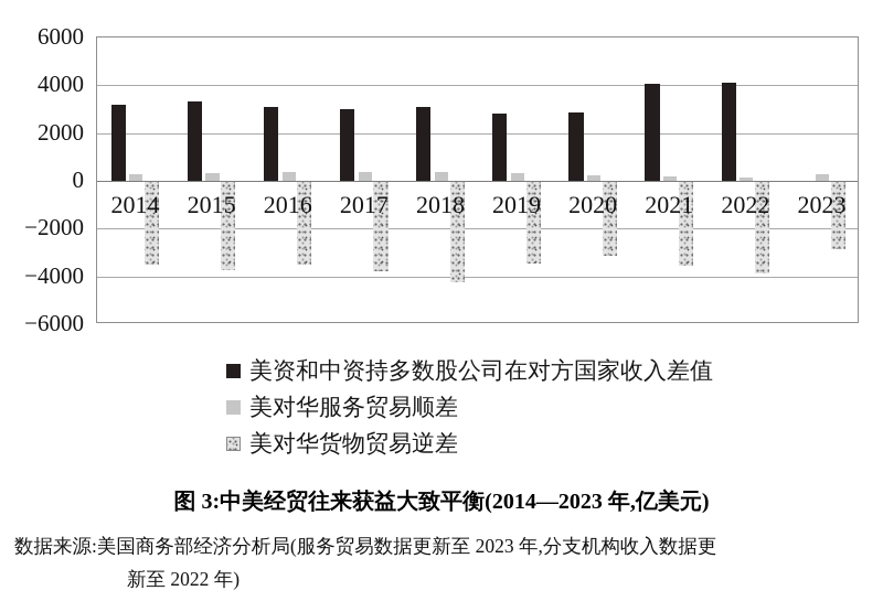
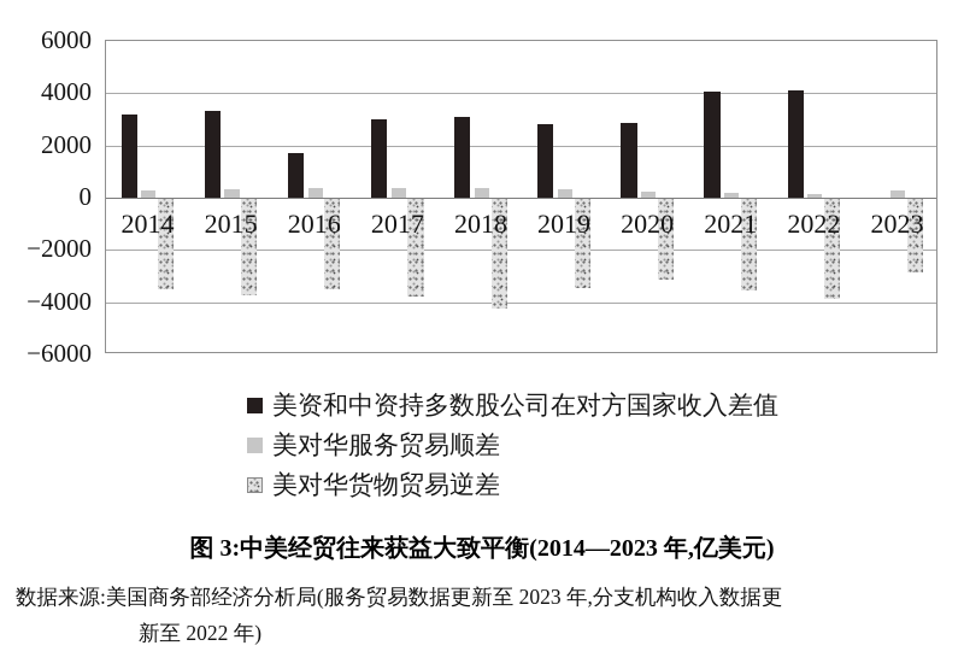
美资和中资持多数股公司在对方国家收入差值/2016: 3100 -> 1700
